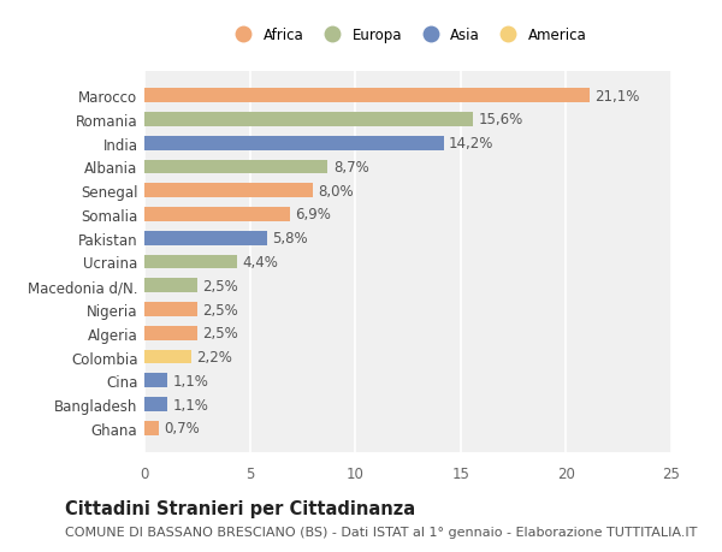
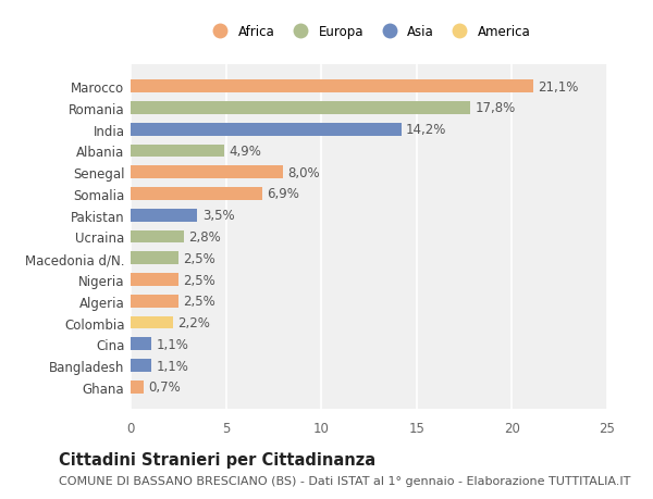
Romania: 15,6% -> 17,8%
Albania: 8,7% -> 4,9%
Pakistan: 5,8% -> 3,5%
Ucraina: 4,4% -> 2,8%
